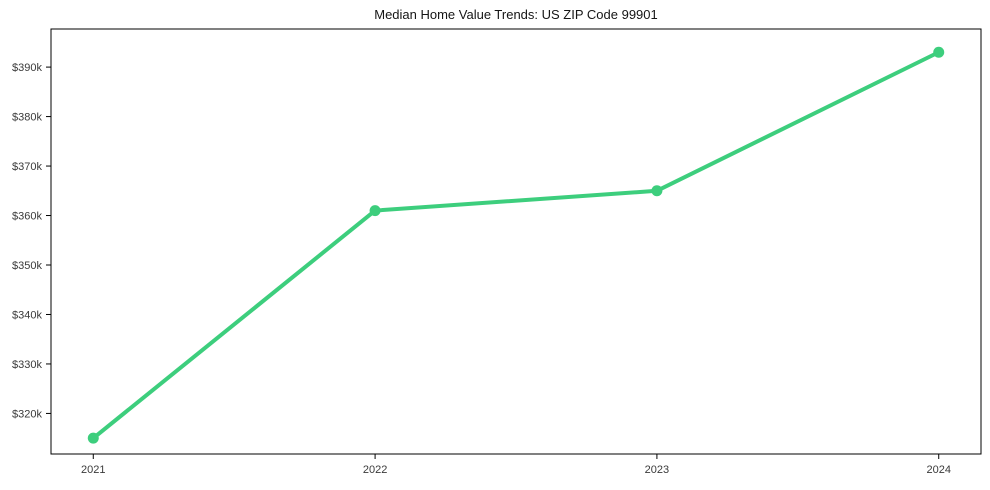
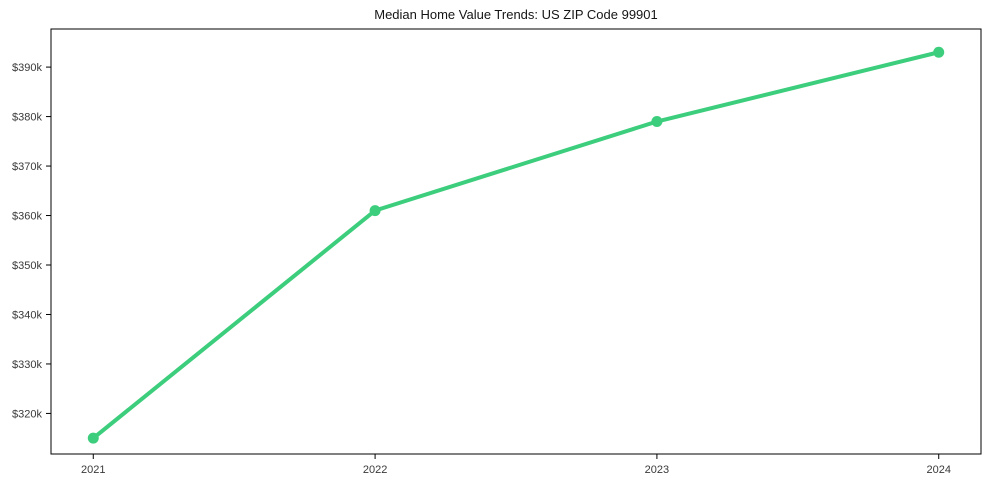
2023: $365k -> $379k
